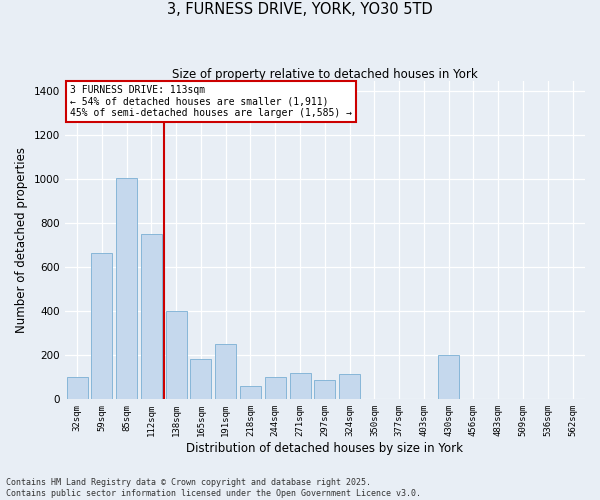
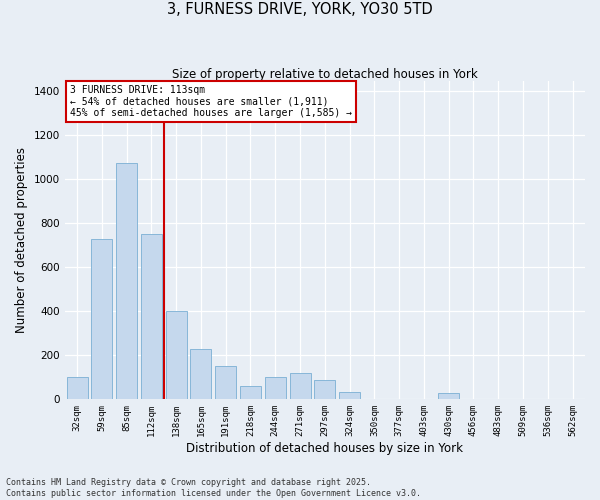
59sqm: 665 -> 730
85sqm: 1005 -> 1075
165sqm: 185 -> 230
191sqm: 250 -> 150
324sqm: 115 -> 35
430sqm: 200 -> 30
